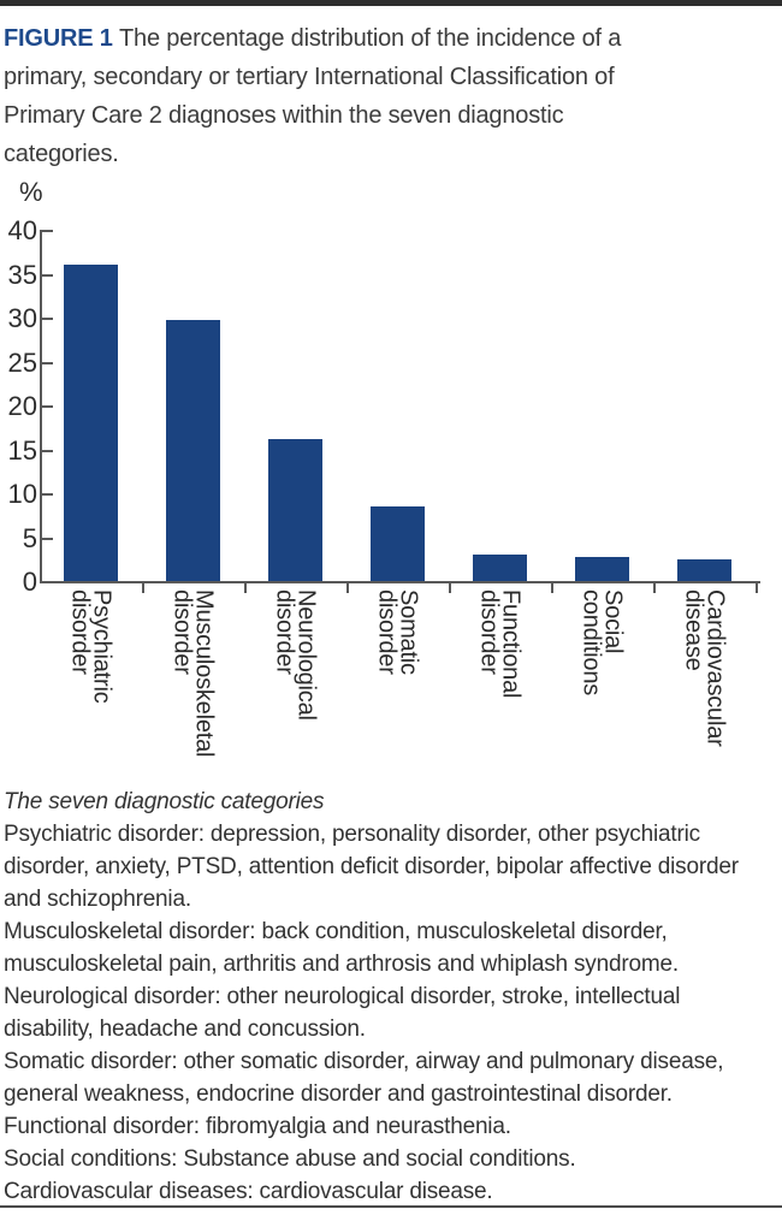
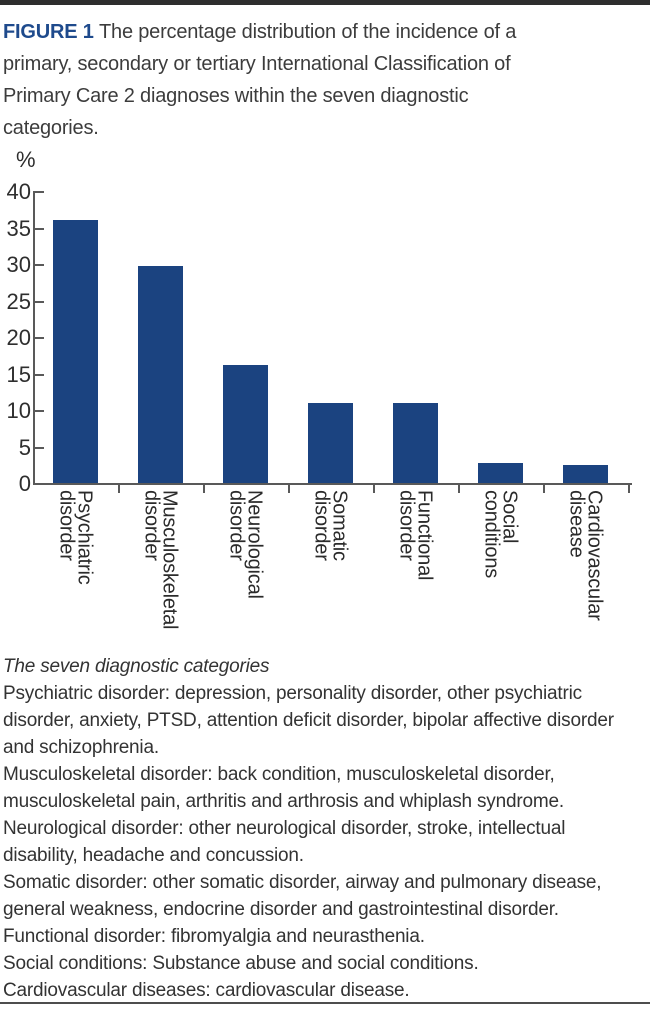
Somatic disorder: 8 -> 11
Functional disorder: 3 -> 11
